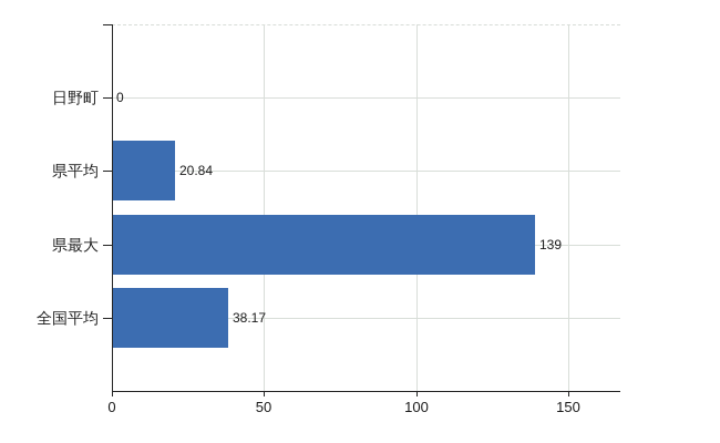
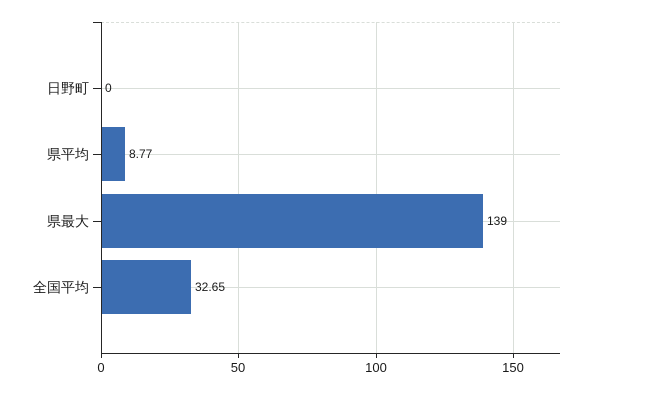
県平均: 20.84 -> 8.77
全国平均: 38.17 -> 32.65
